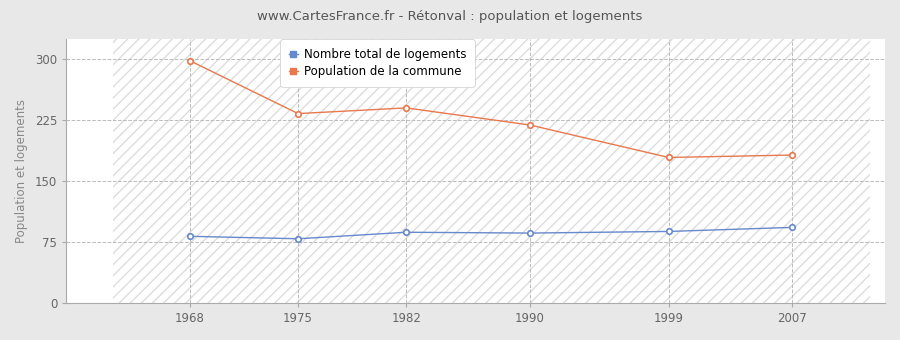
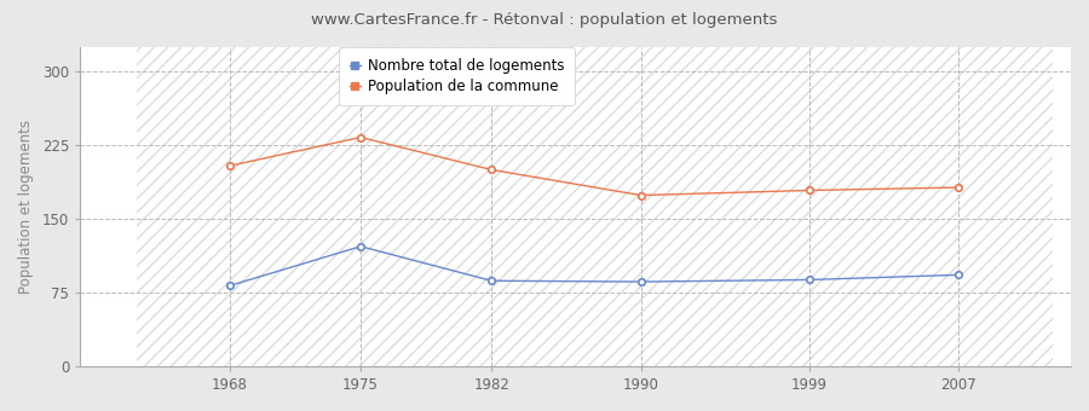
Population de la commune/1968: 298 -> 204
Nombre total de logements/1975: 79 -> 122
Population de la commune/1982: 240 -> 200
Population de la commune/1990: 219 -> 174
